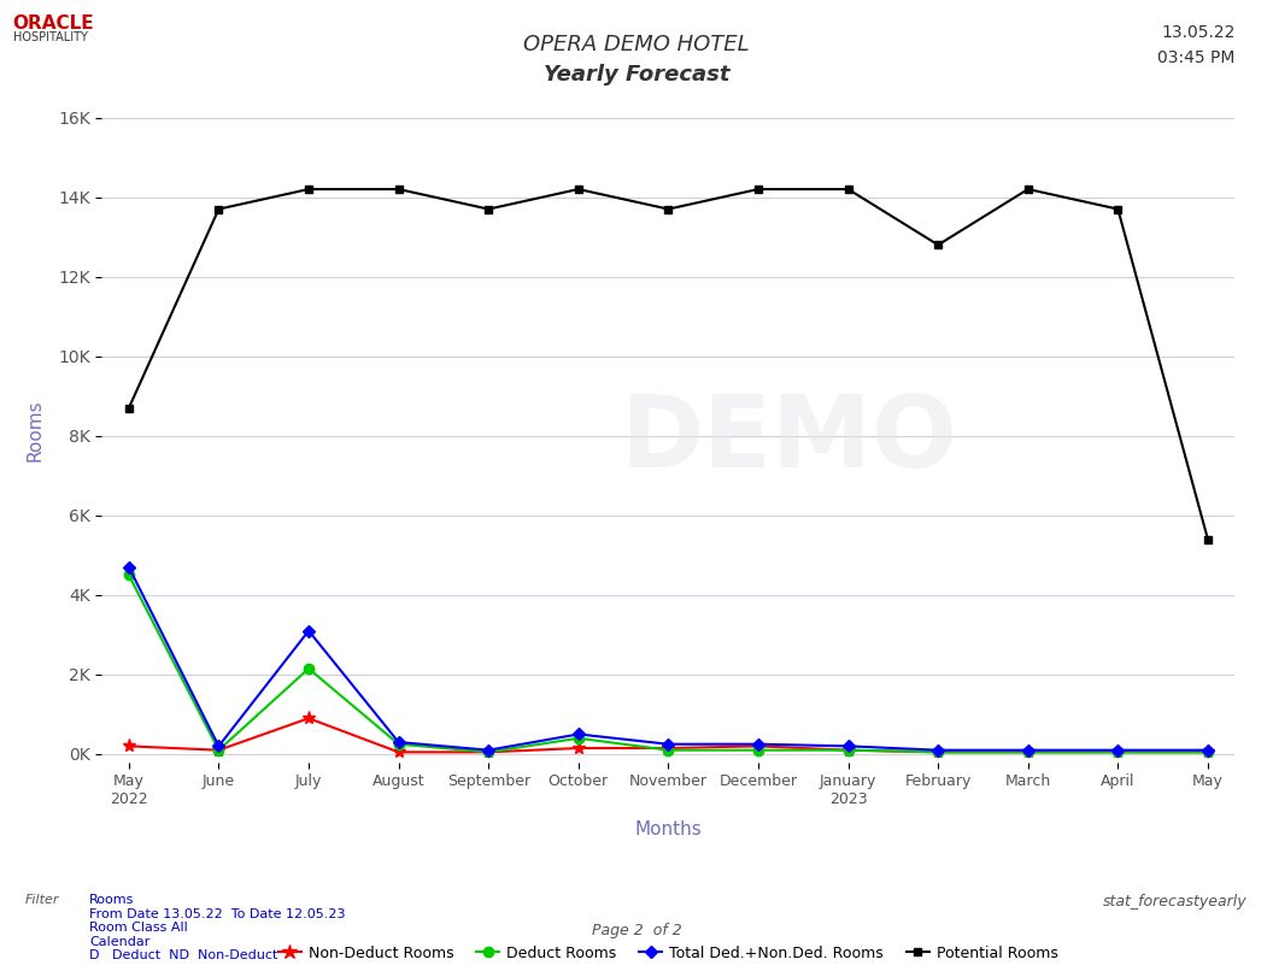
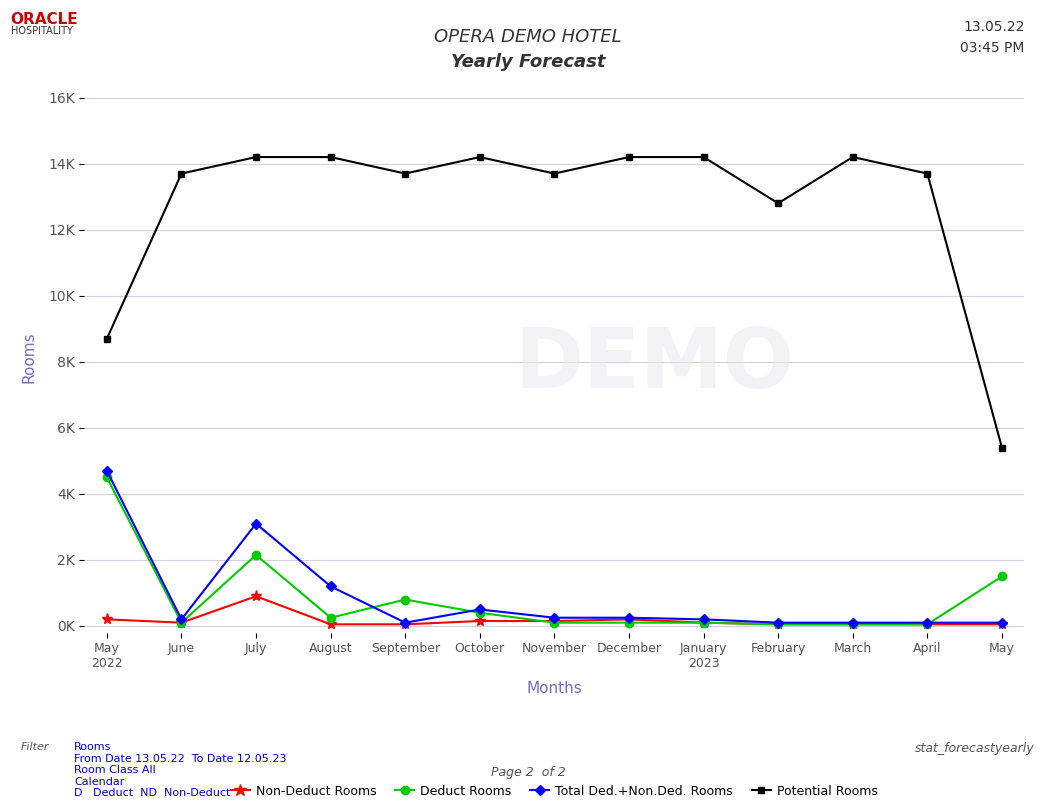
Total Ded.+Non.Ded. Rooms/August: 0.30K -> 1.20K
Deduct Rooms/September: 0.05K -> 0.80K
Deduct Rooms/May: 0.05K -> 1.50K
